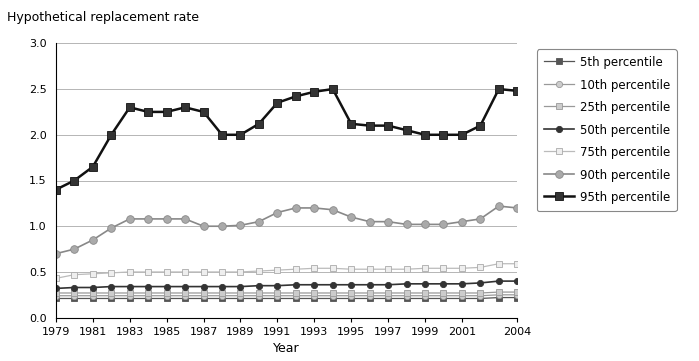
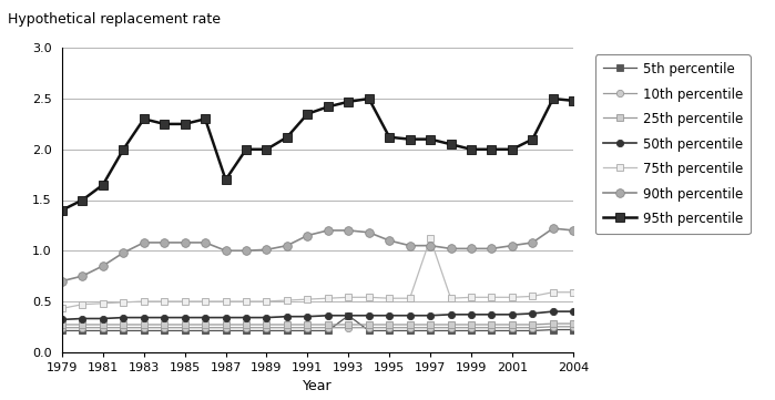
95th percentile/1987: 2.25 -> 1.70
5th percentile/1993: 0.21 -> 0.36
75th percentile/1997: 0.53 -> 1.12
